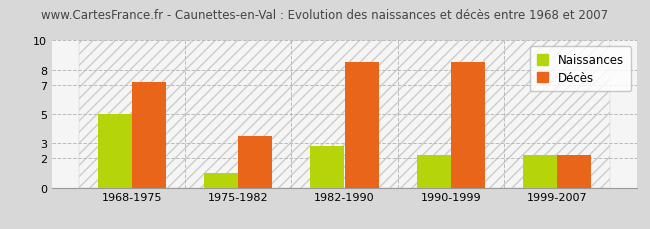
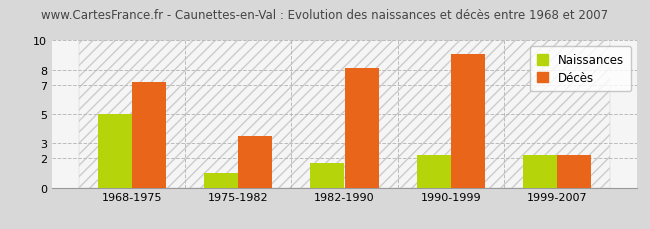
Naissances/1982-1990: 2.8 -> 1.7
Décès/1982-1990: 8.5 -> 8.1
Décès/1990-1999: 8.5 -> 9.1
